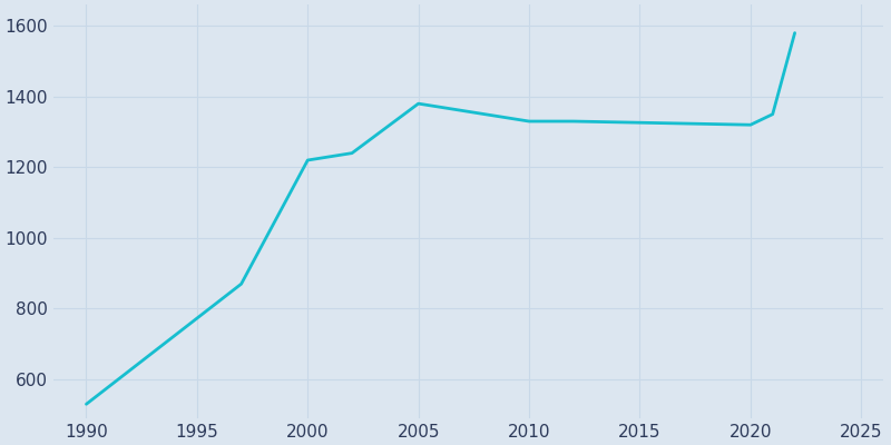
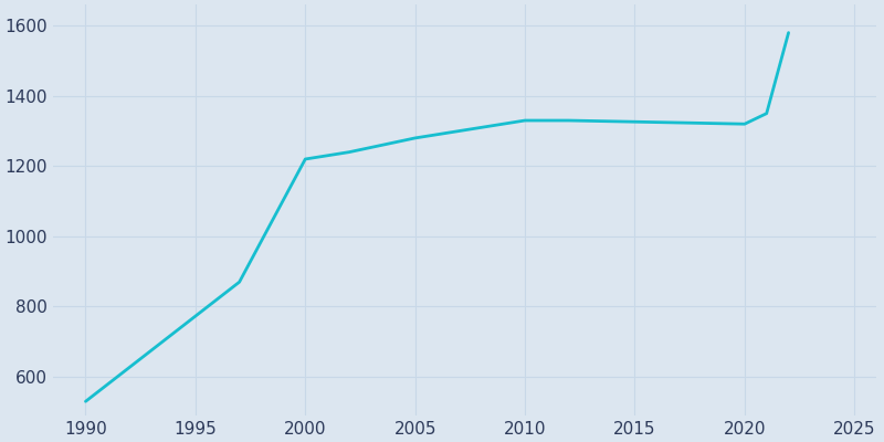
2005: 1380 -> 1280
